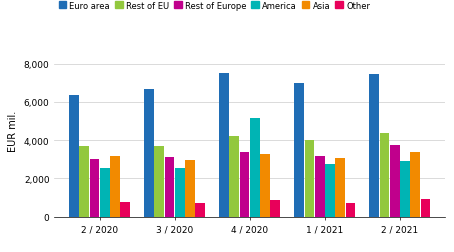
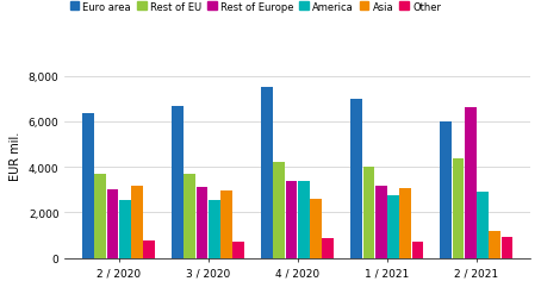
America/4 / 2020: 5,200 -> 3,400
Asia/4 / 2020: 3,200 -> 2,600
Euro area/2 / 2021: 7,400 -> 6,000
Rest of Europe/2 / 2021: 3,800 -> 6,600
Asia/2 / 2021: 3,400 -> 1,200
